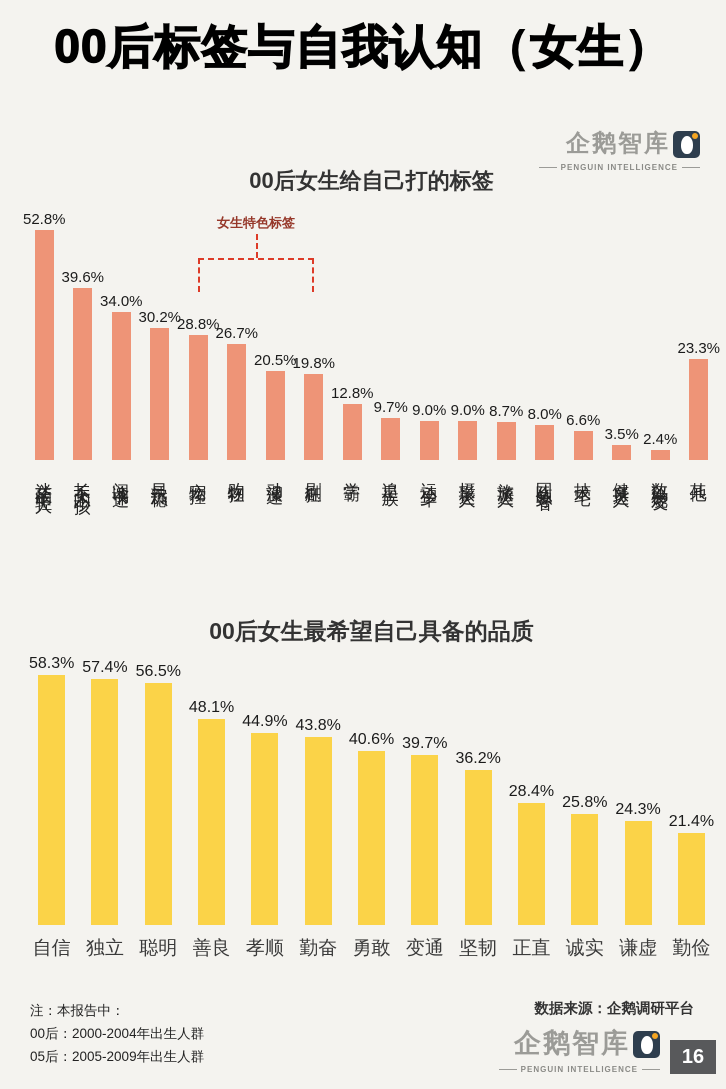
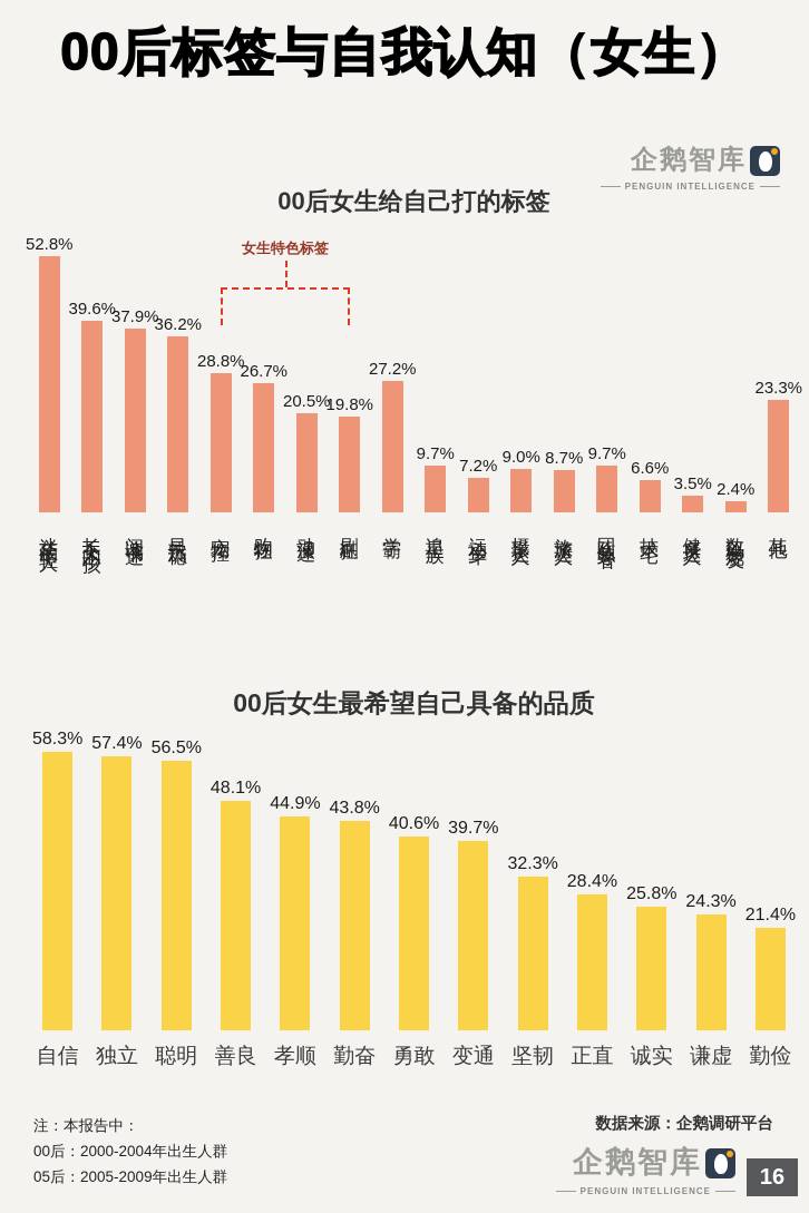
00后女生给自己打的标签/阅读书迷: 34.0% -> 37.9%
00后女生给自己打的标签/早熟沉稳: 30.2% -> 36.2%
00后女生给自己打的标签/学霸: 12.8% -> 27.2%
00后女生给自己打的标签/运动少年: 9.0% -> 7.2%
00后女生给自己打的标签/团队领导者: 8.0% -> 9.7%
00后女生最希望自己具备的品质/坚韧: 36.2% -> 32.3%
